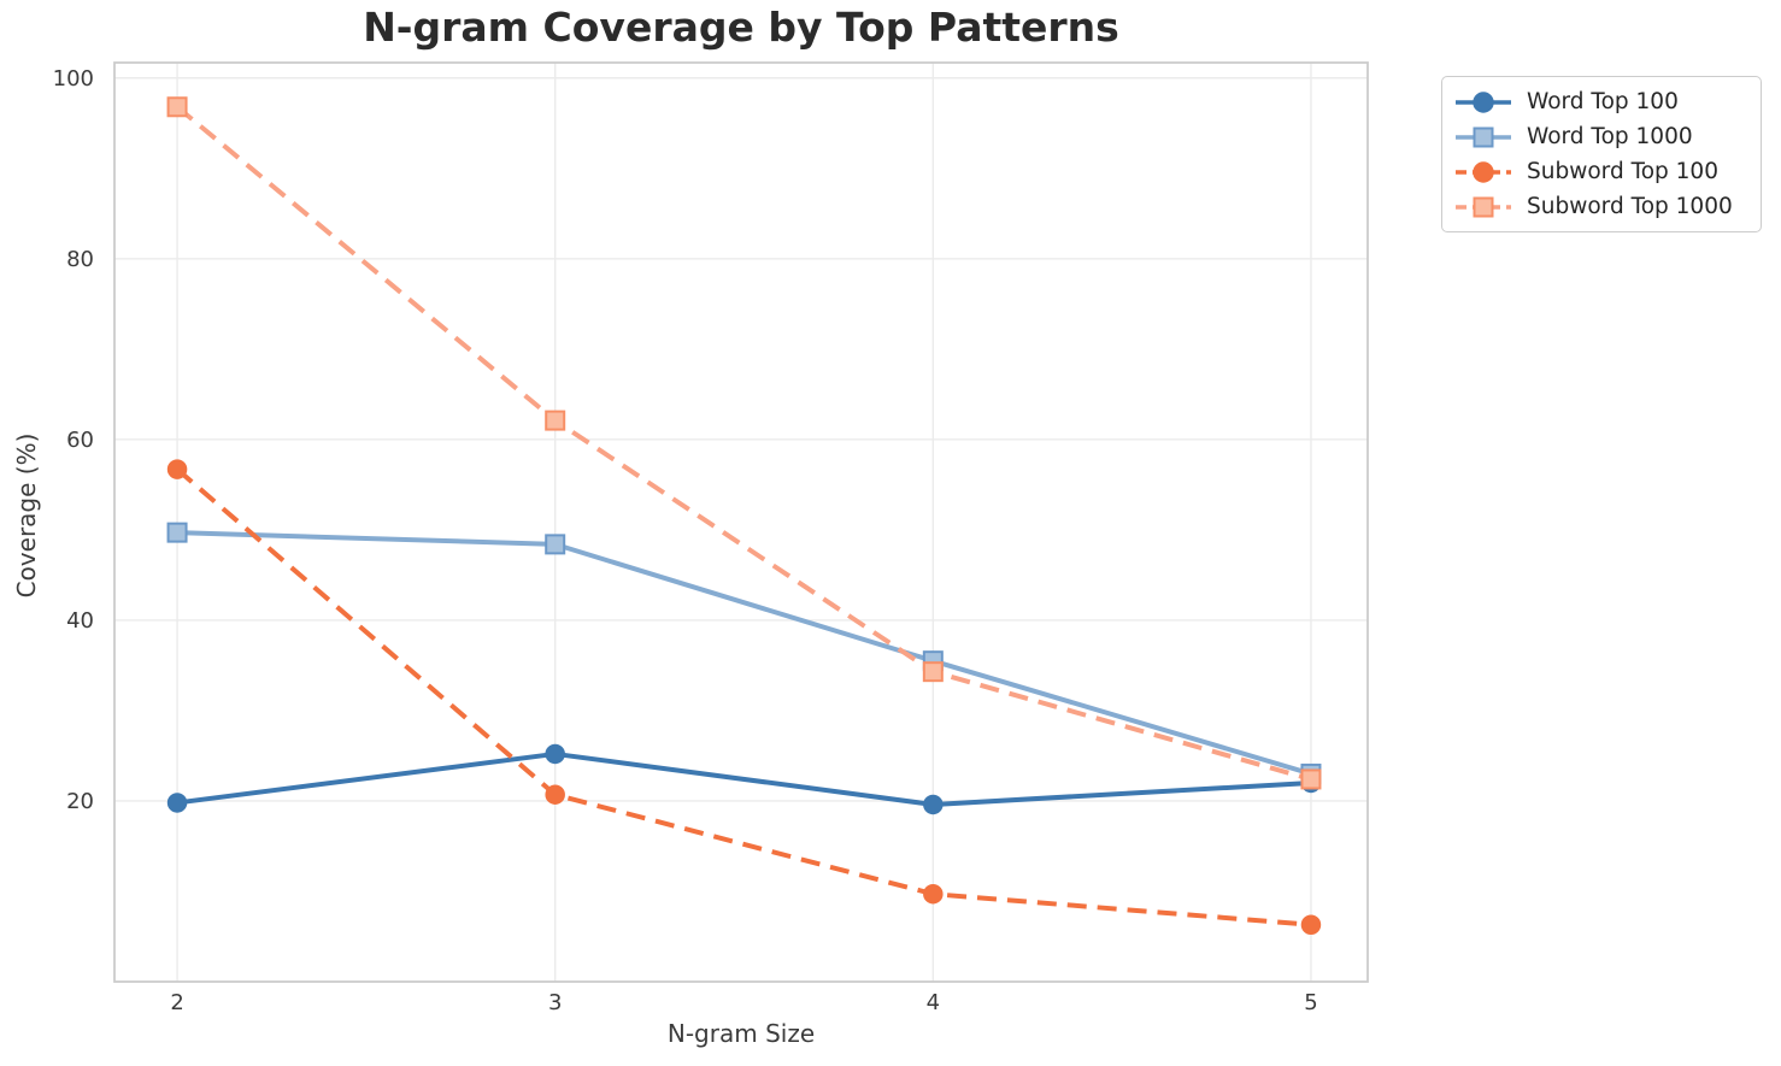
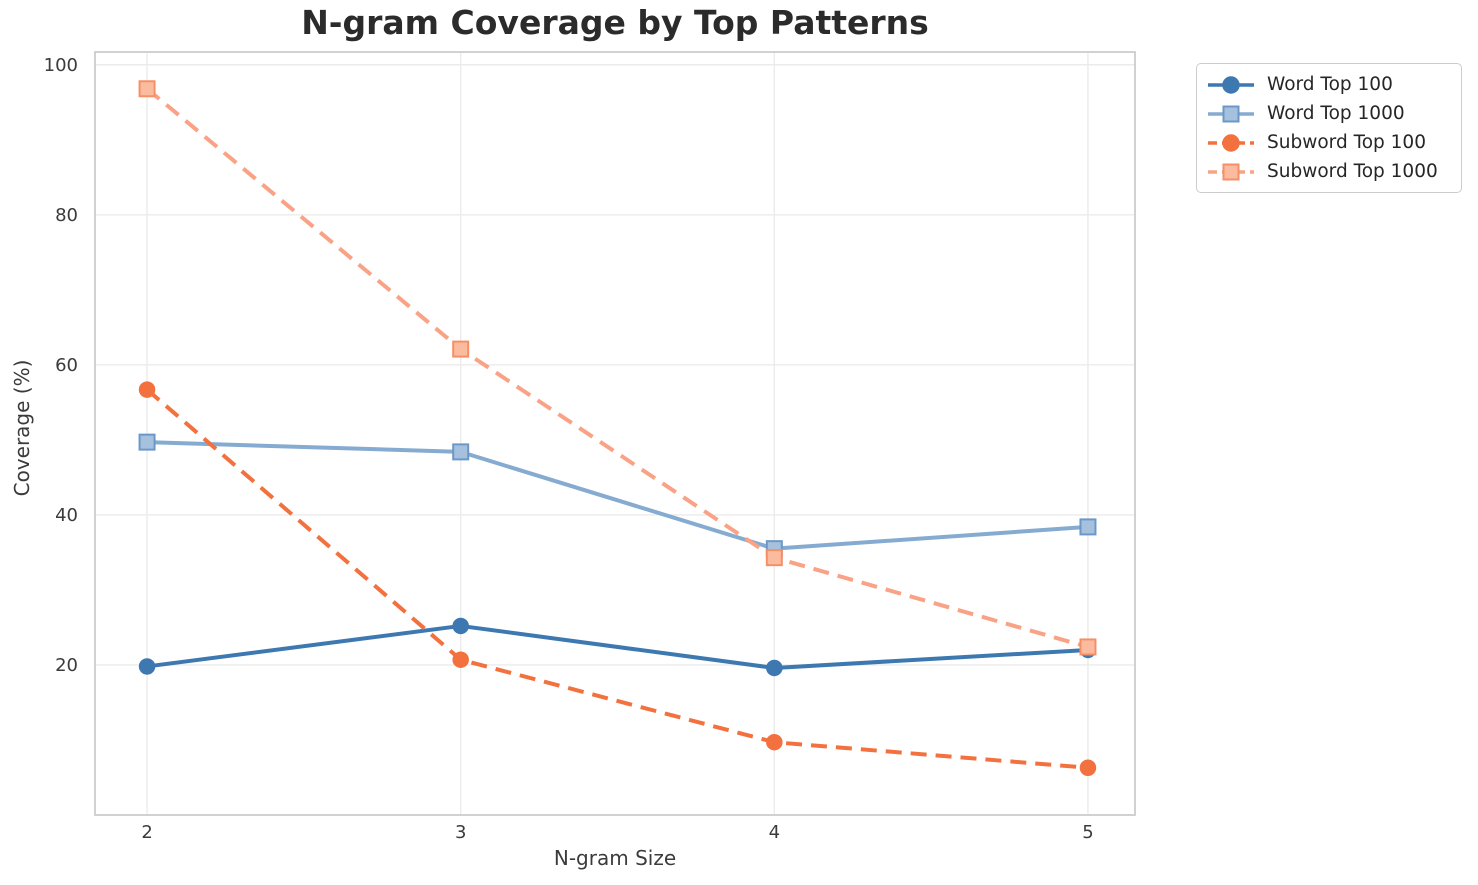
Word Top 1000/5: 23 -> 38
